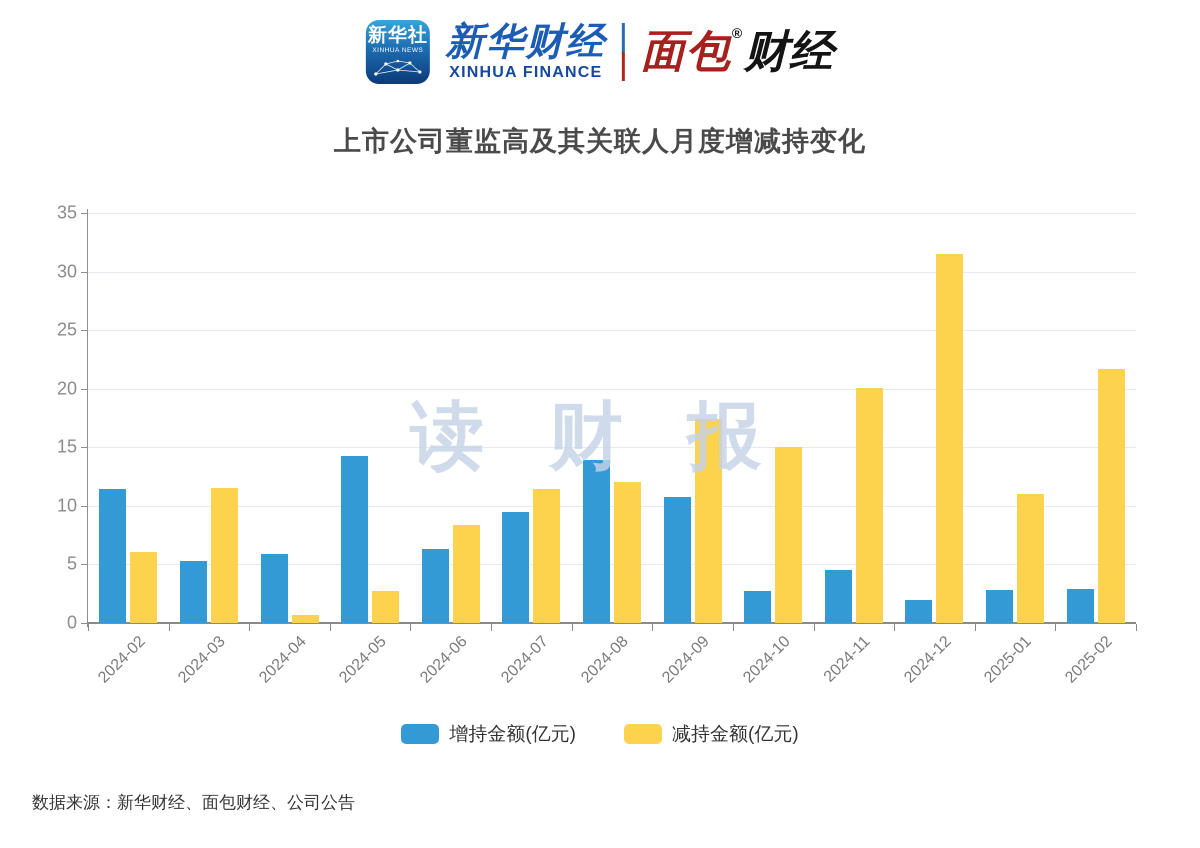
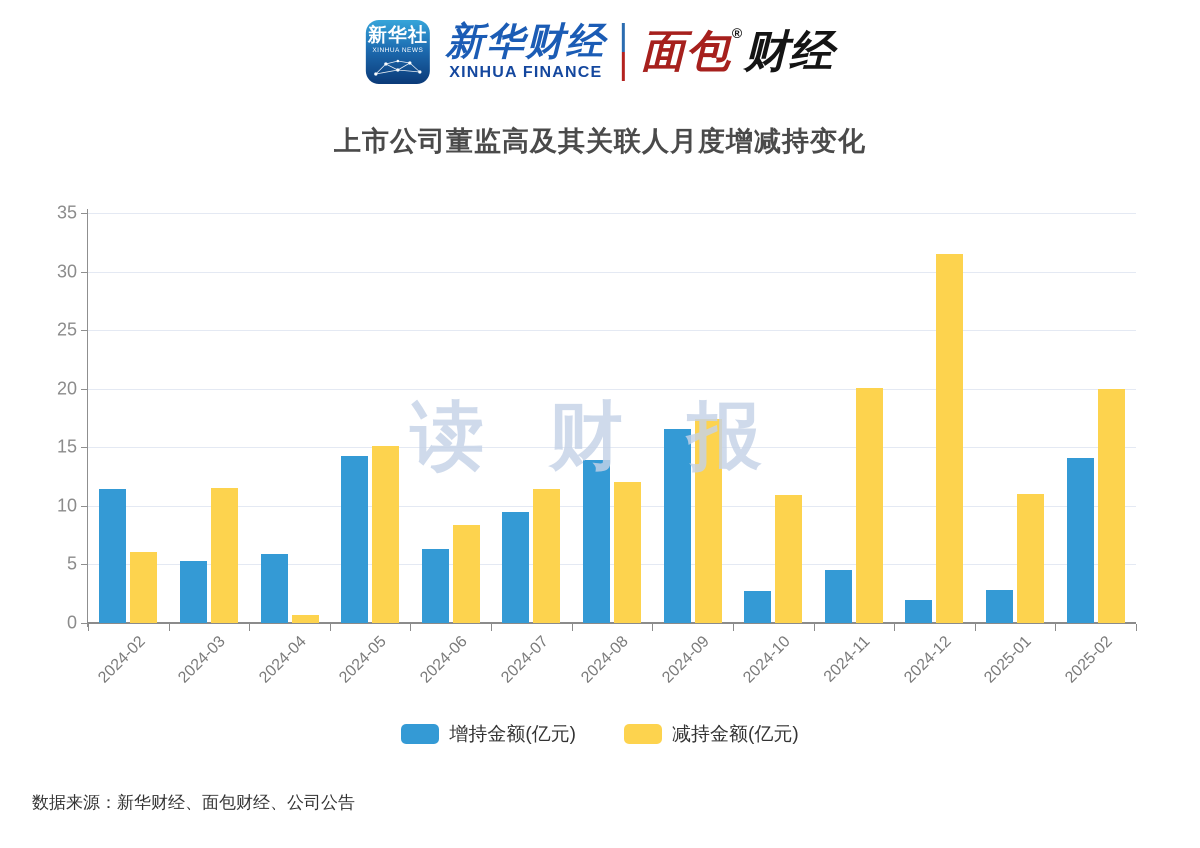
减持金额(亿元)/2024-05: 2.7 -> 15.1
增持金额(亿元)/2024-09: 10.8 -> 16.6
减持金额(亿元)/2024-10: 15.0 -> 10.9
增持金额(亿元)/2025-02: 2.9 -> 14.1
减持金额(亿元)/2025-02: 21.7 -> 20.0
